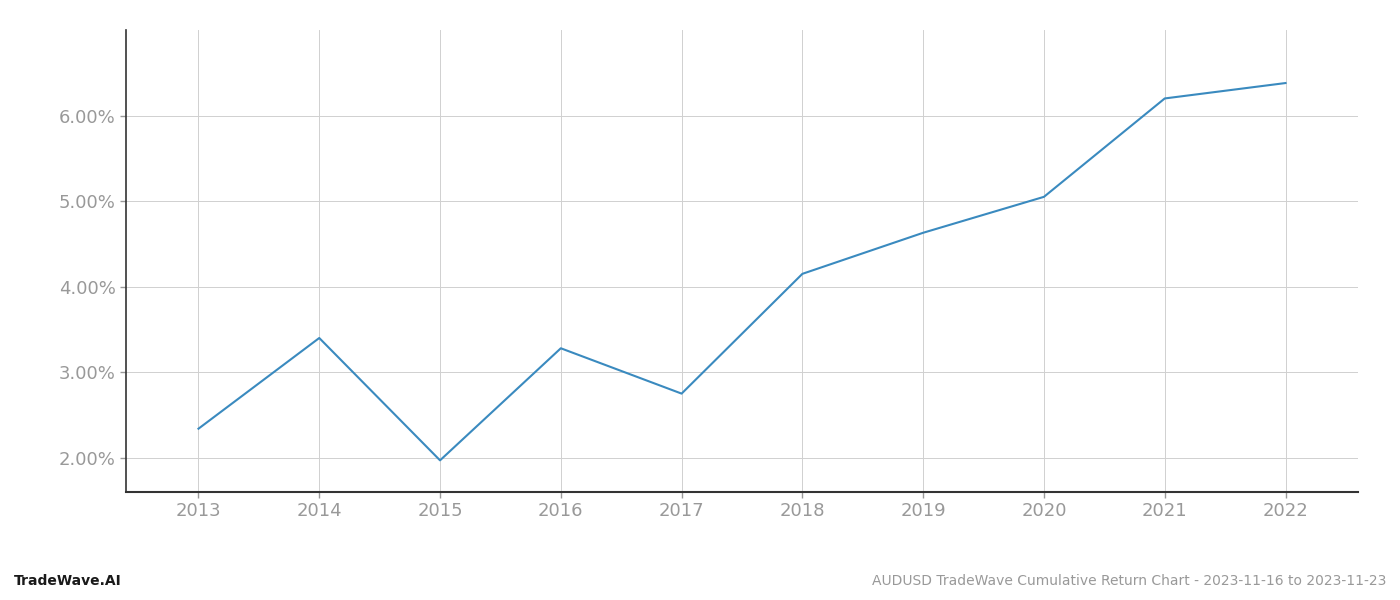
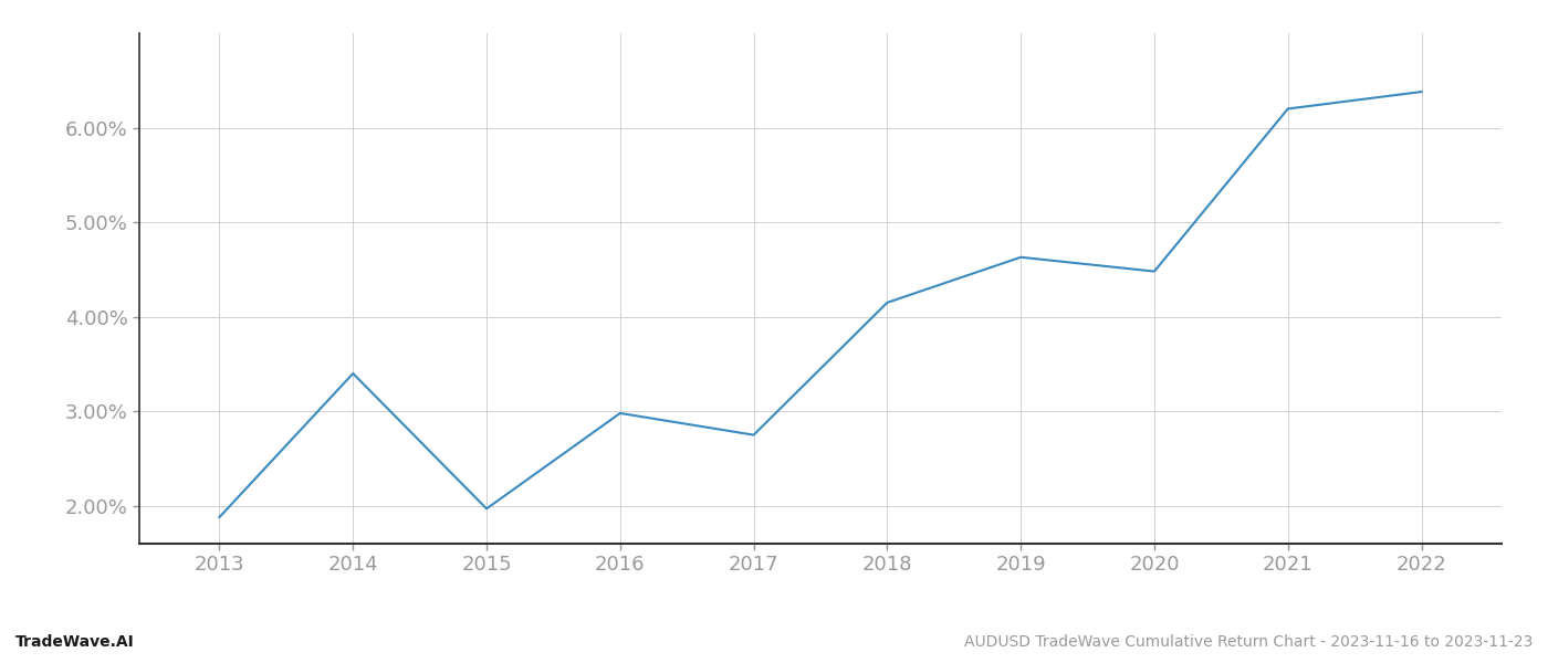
2013: 2.34% -> 1.88%
2016: 3.28% -> 2.98%
2020: 5.05% -> 4.48%
